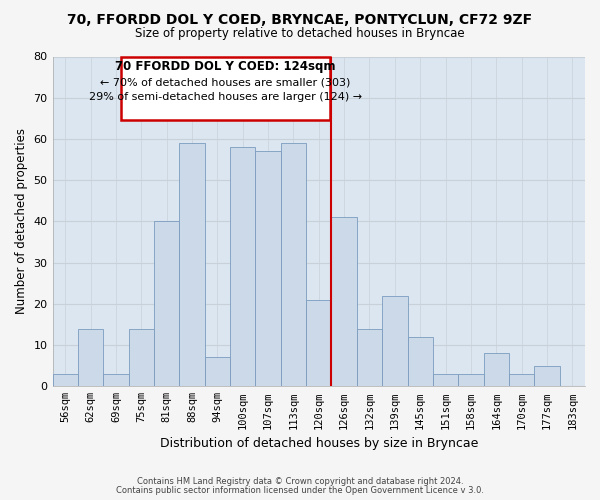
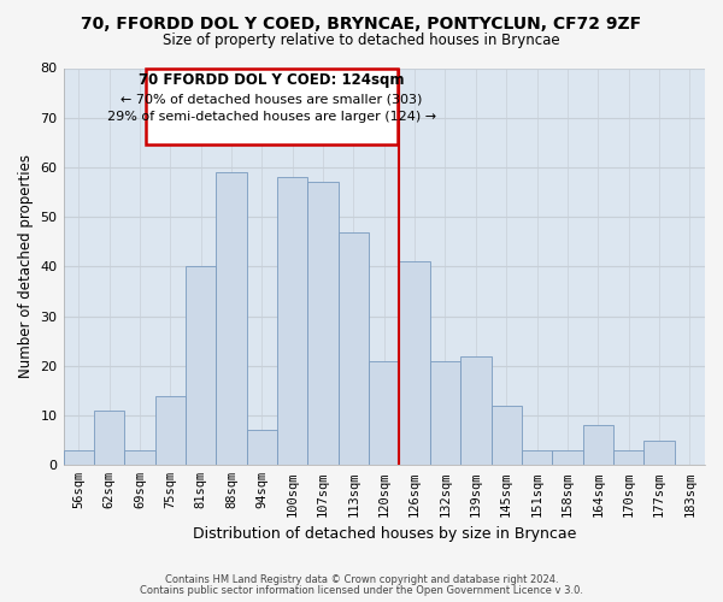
62sqm: 14 -> 11
113sqm: 59 -> 47
132sqm: 14 -> 21
